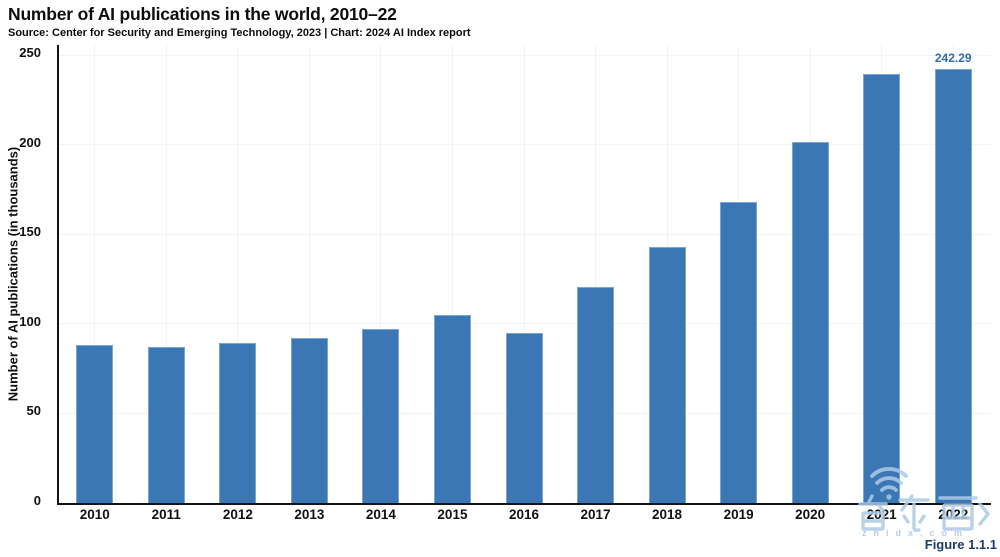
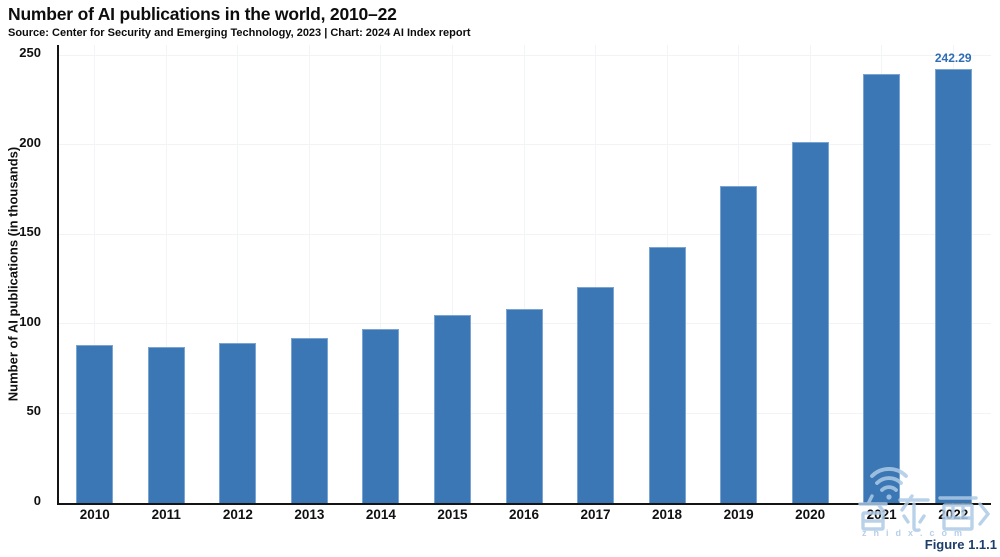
2016: 95 -> 108
2019: 168 -> 177
